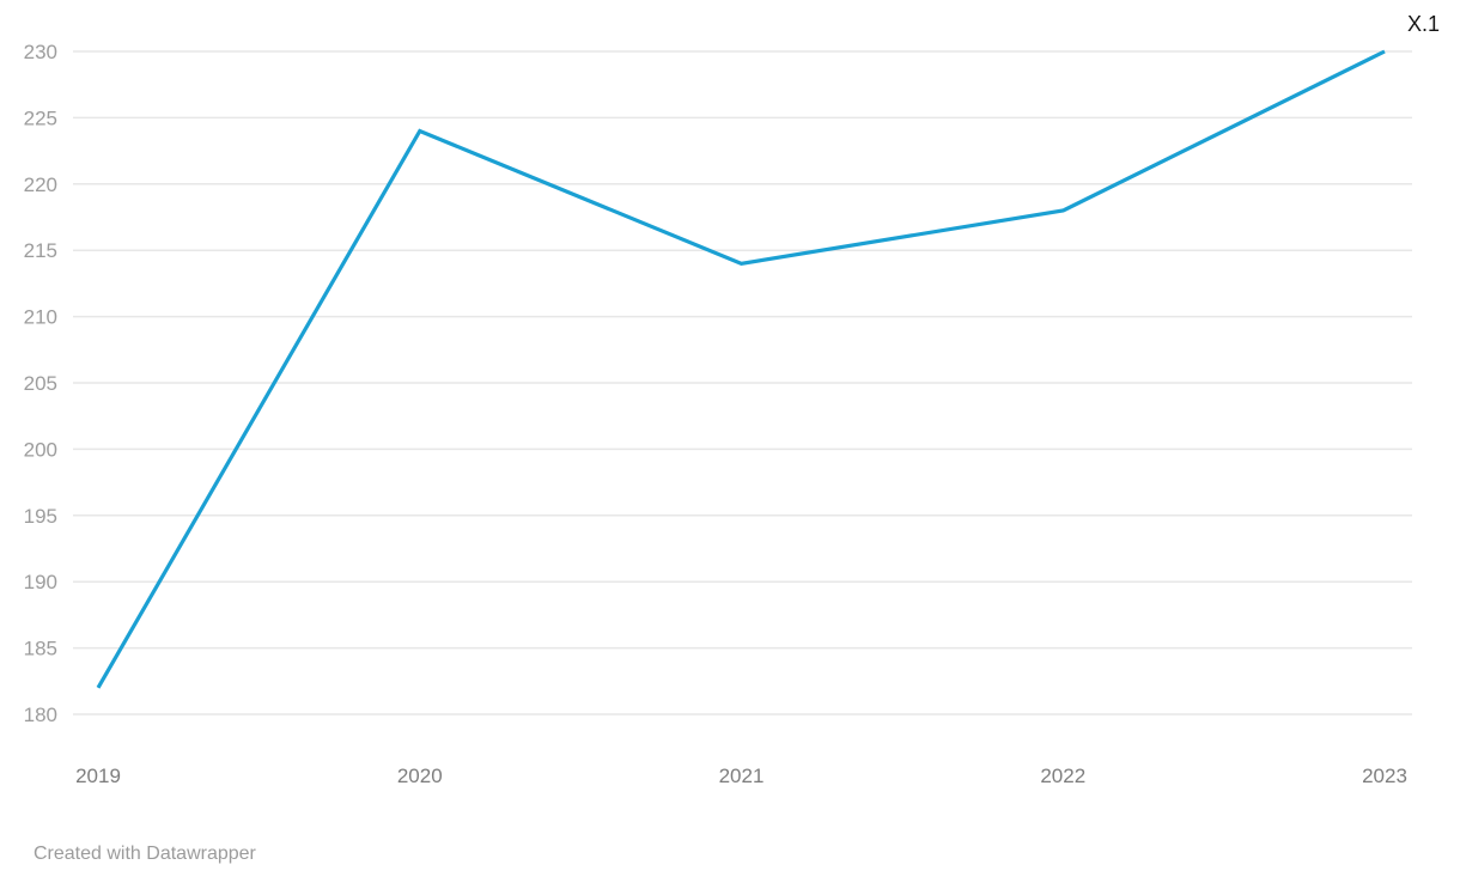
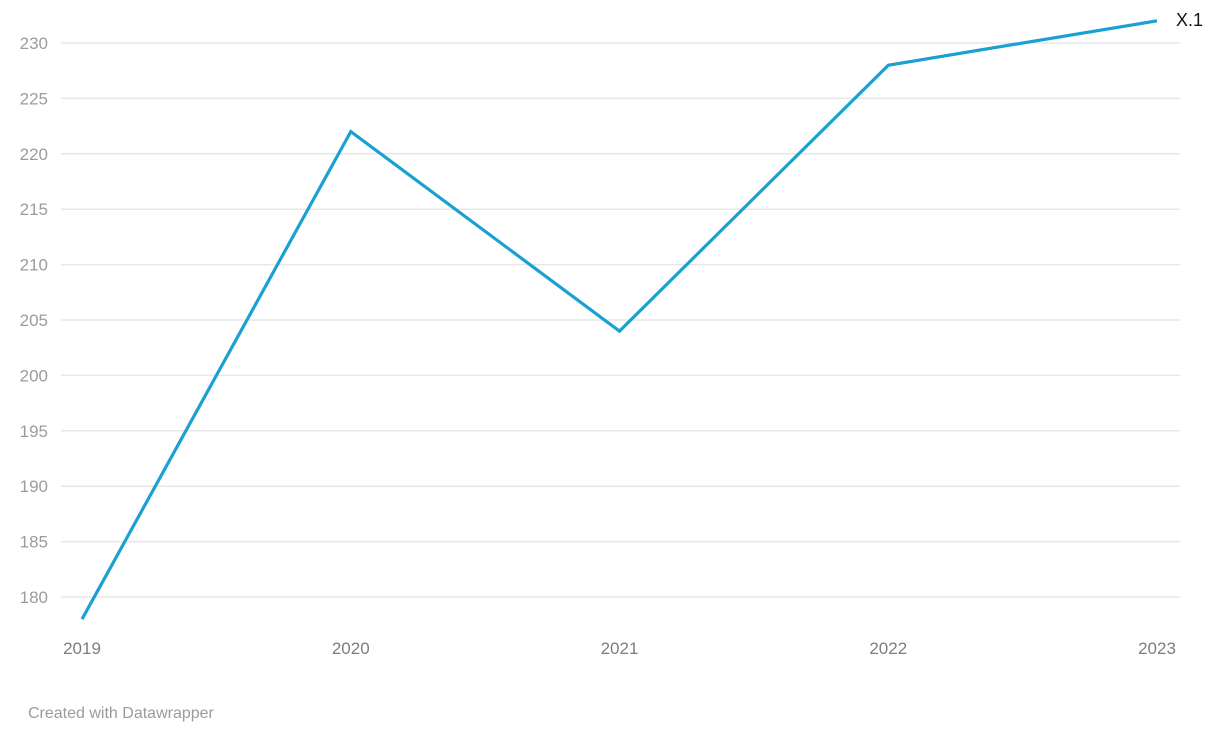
2019: 182 -> 178
2020: 224 -> 222
2021: 214 -> 204
2022: 218 -> 228
2023: 230 -> 232
